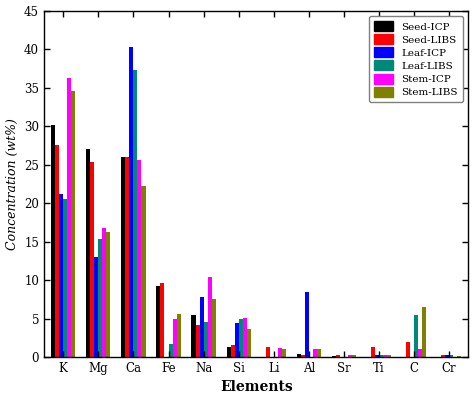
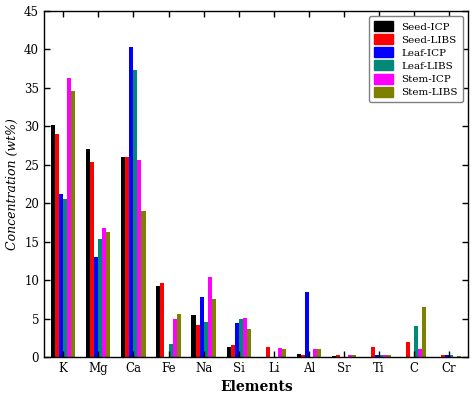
Seed-LIBS/K: 27.5 -> 29.0
Stem-LIBS/Ca: 22.2 -> 19.0
Leaf-LIBS/C: 5.5 -> 4.0
